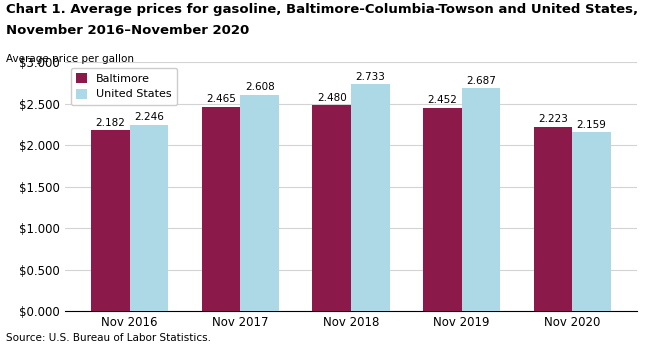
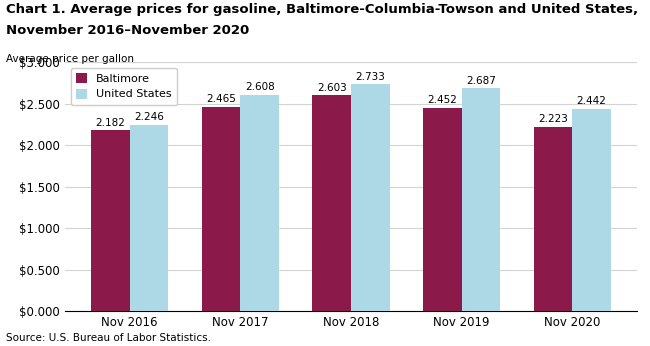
Baltimore/Nov 2018: 2.480 -> 2.603
United States/Nov 2020: 2.159 -> 2.442
